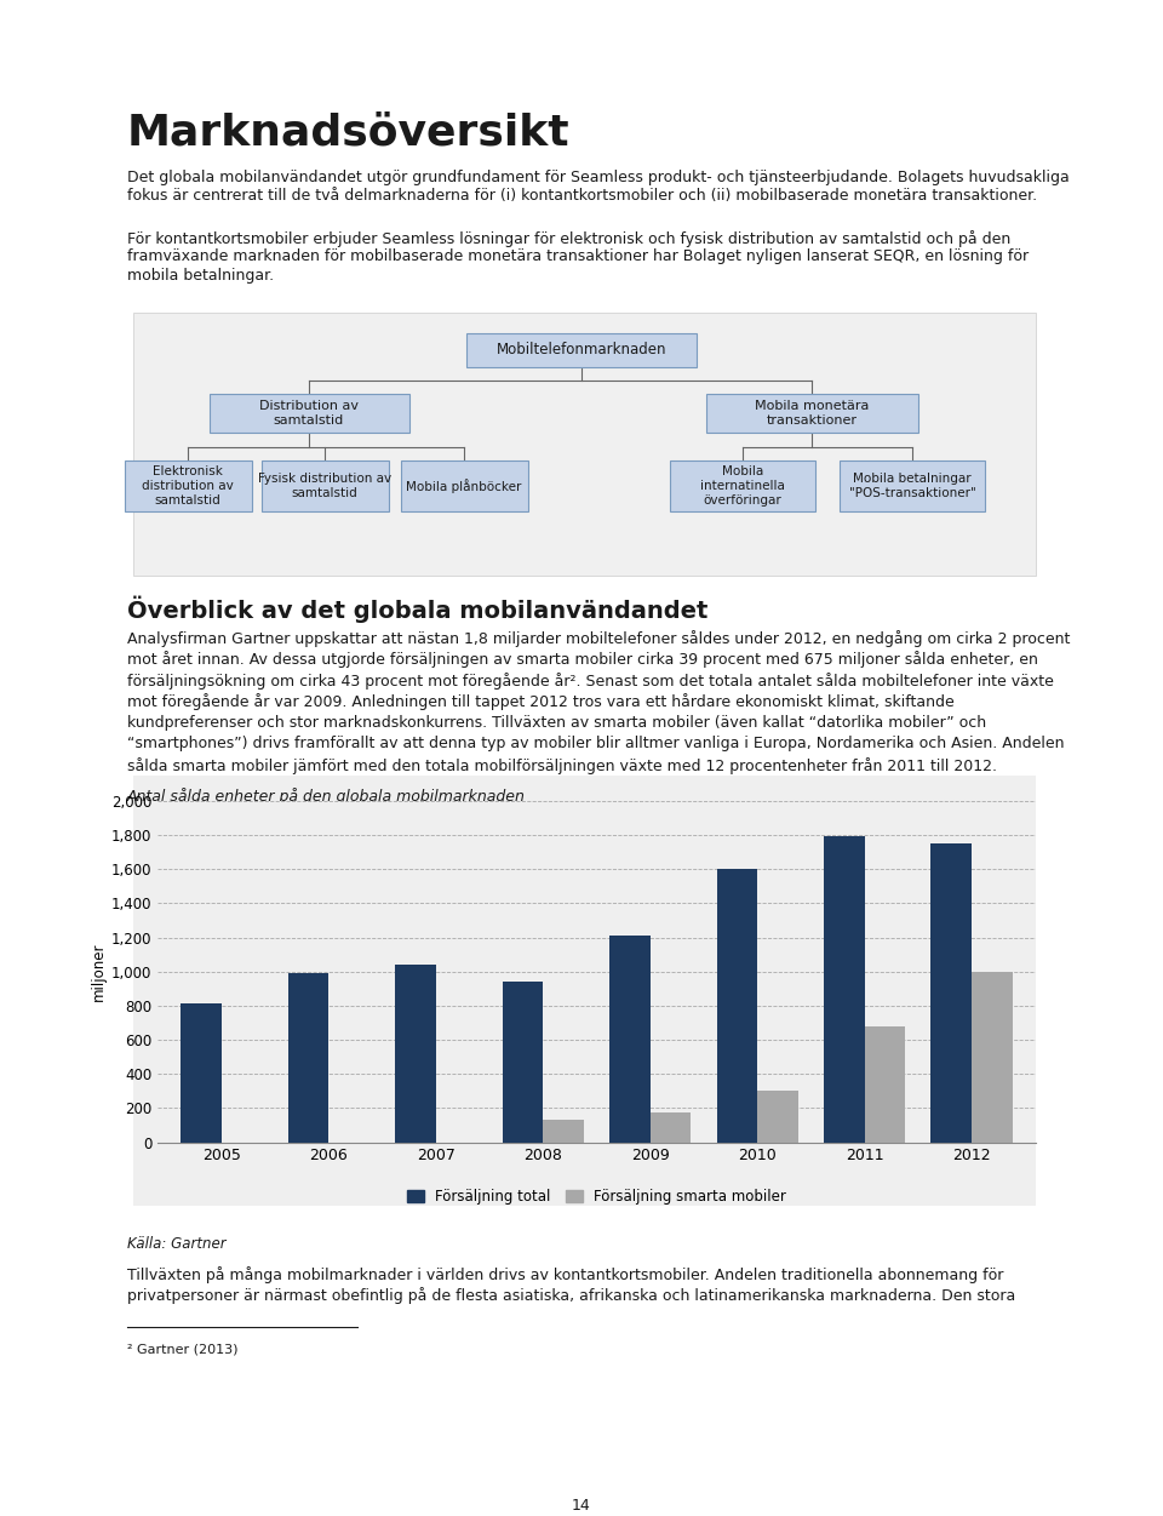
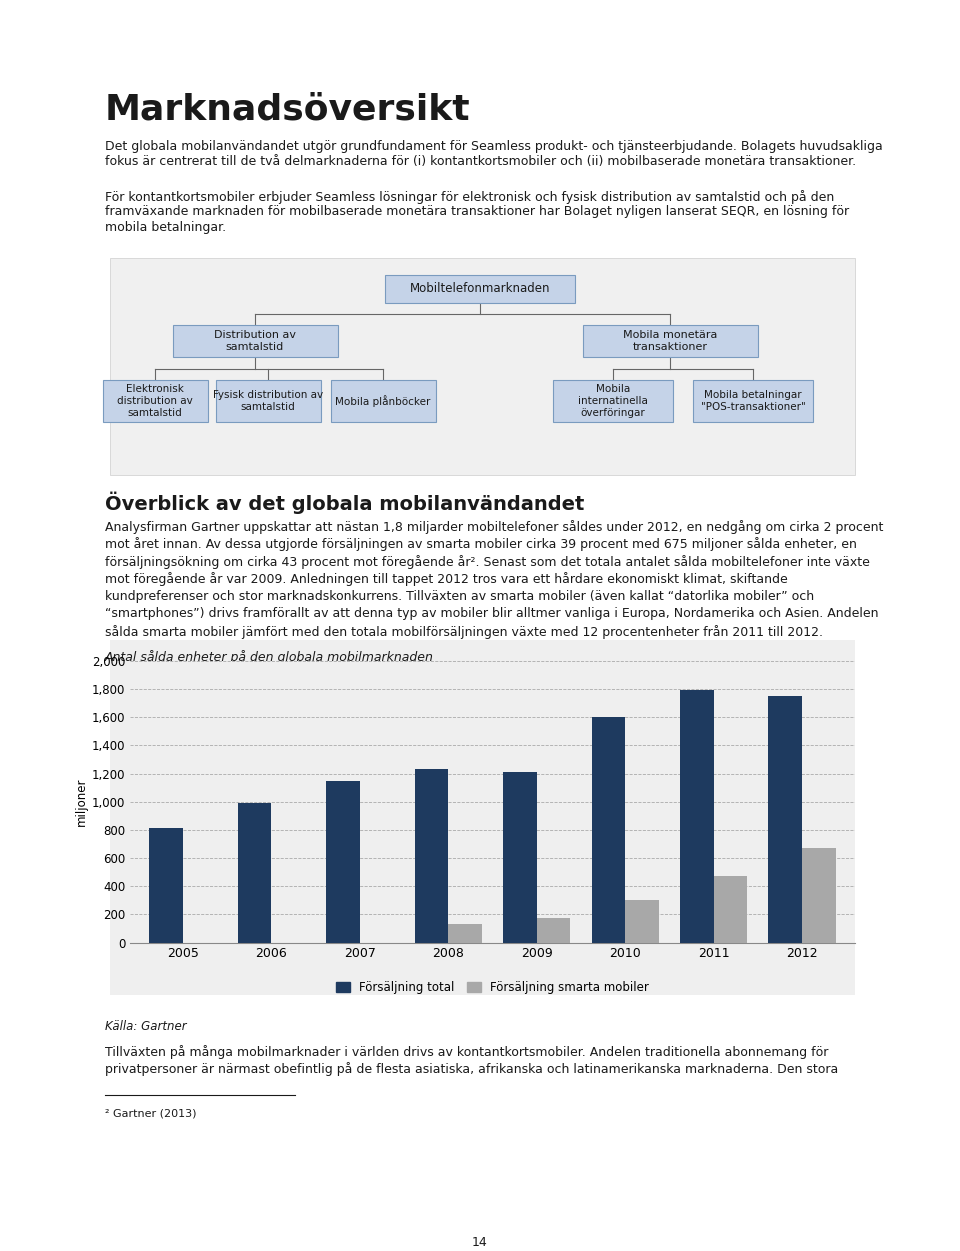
Försäljning total/2007: 1,040 -> 1,150
Försäljning total/2008: 940 -> 1,230
Försäljning smarta mobiler/2011: 680 -> 470
Försäljning smarta mobiler/2012: 1,000 -> 670
